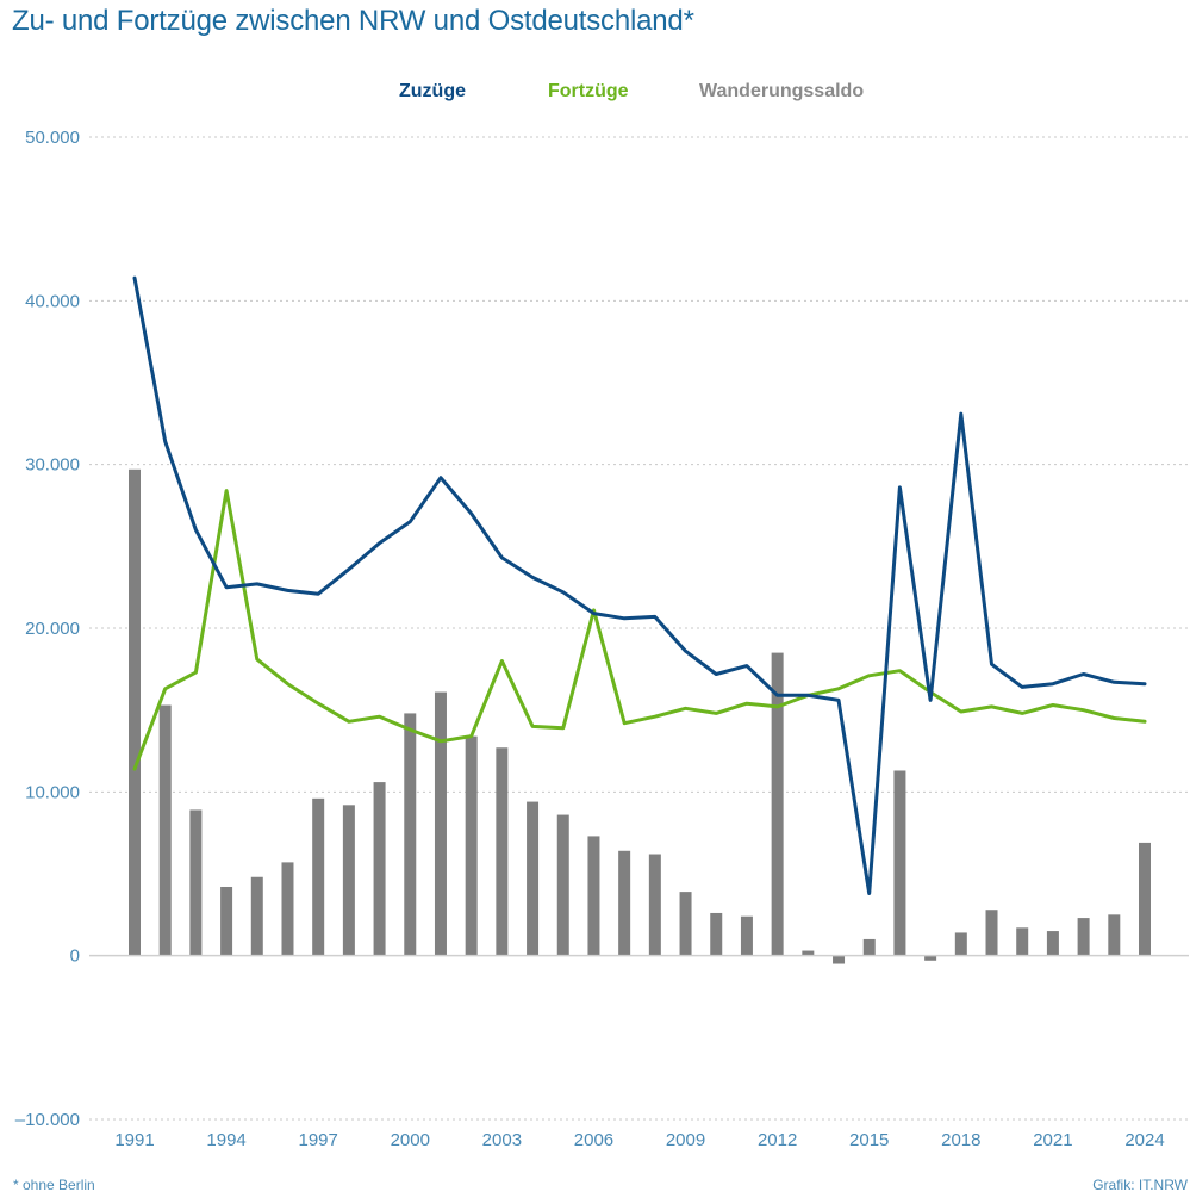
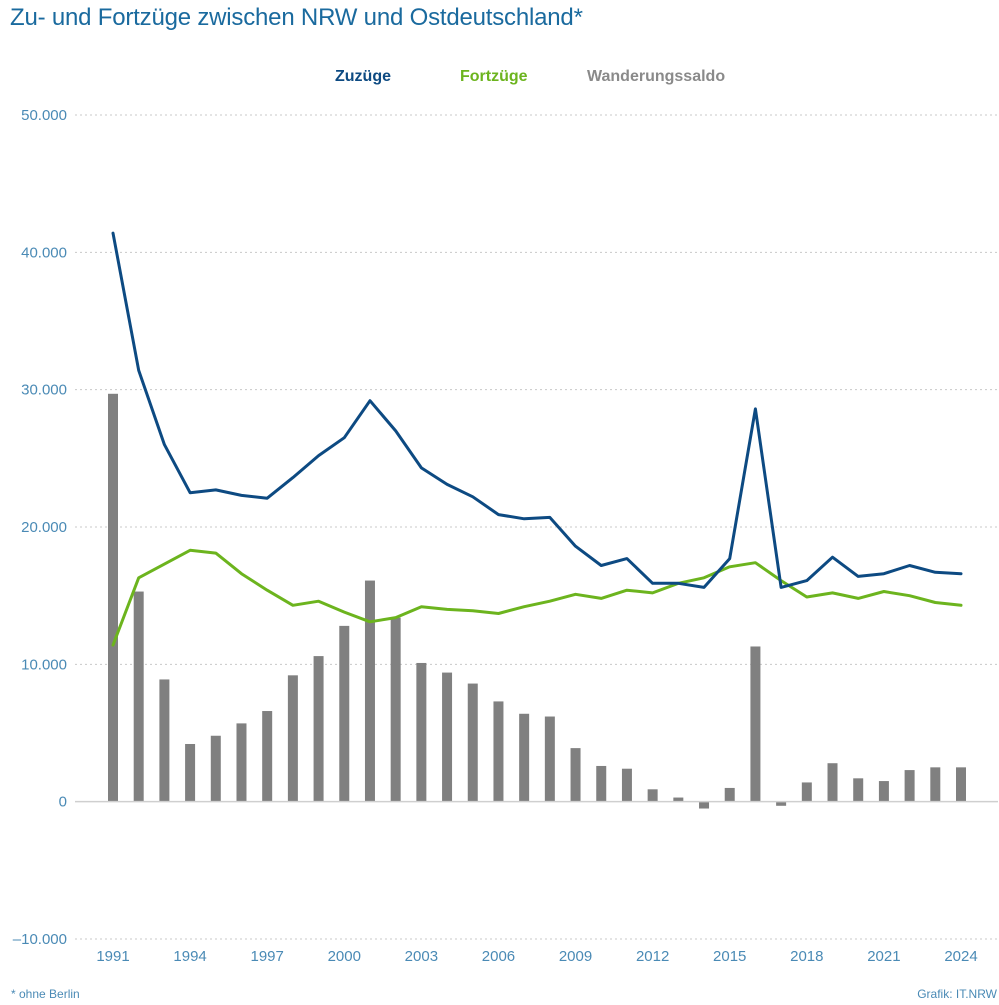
Fortzüge/1994: 28400 -> 18300
Wanderungssaldo/1997: 9600 -> 6600
Wanderungssaldo/2000: 14800 -> 12800
Fortzüge/2003: 18000 -> 14200
Wanderungssaldo/2003: 12700 -> 10100
Fortzüge/2006: 21100 -> 13700
Wanderungssaldo/2012: 18500 -> 900
Zuzüge/2015: 3800 -> 17700
Zuzüge/2018: 33100 -> 16100
Wanderungssaldo/2024: 6900 -> 2500
